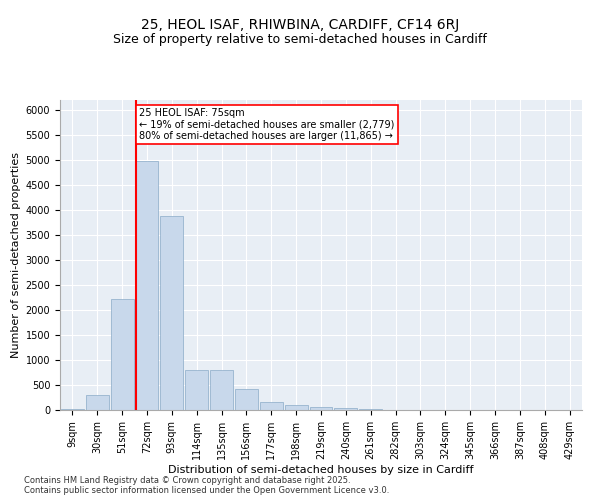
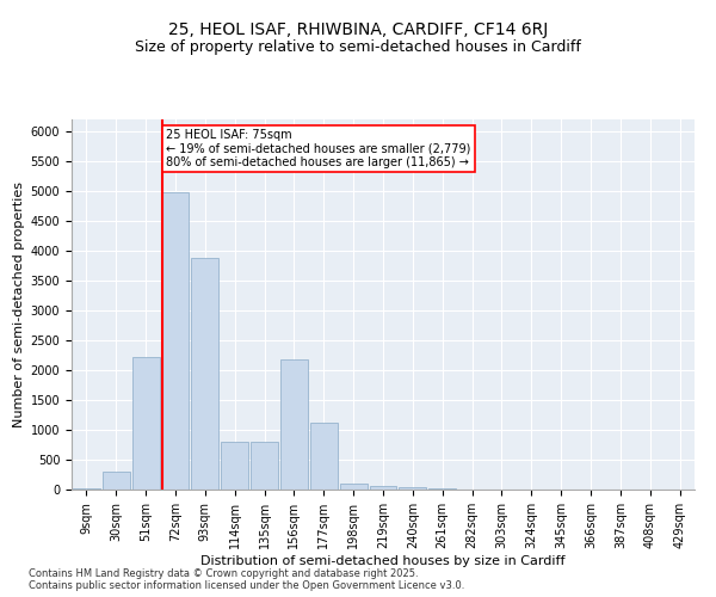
156sqm: 430 -> 2180
177sqm: 160 -> 1120
